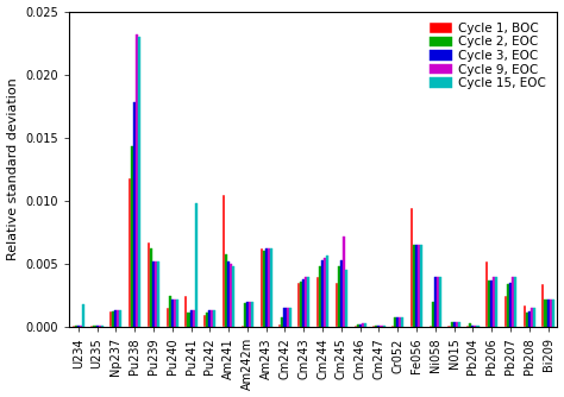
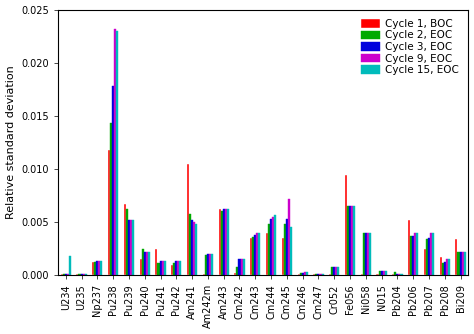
Cycle 15, EOC/Pu241: 0.0098 -> 0.0013
Cycle 2, EOC/Ni058: 0.0020 -> 0.0040
